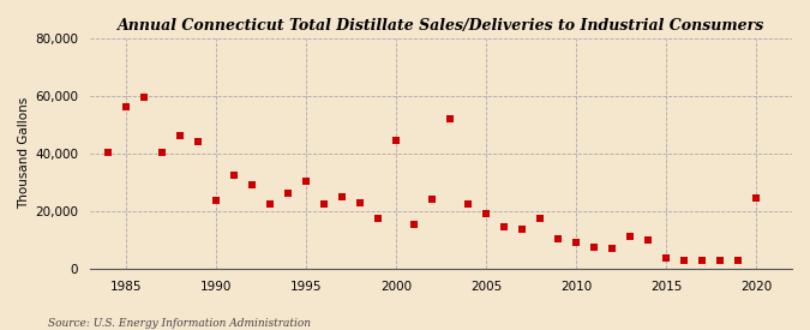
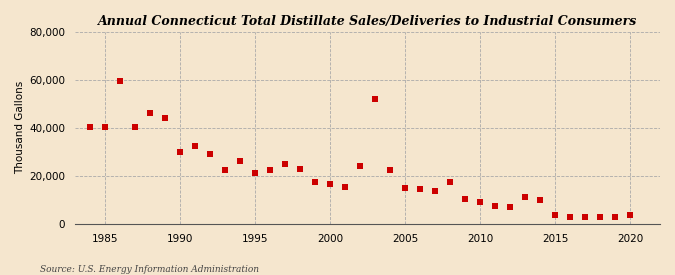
1985: 56,000 -> 40,500
1990: 23,500 -> 30,000
1995: 30,500 -> 21,000
2000: 44,500 -> 16,500
2005: 19,000 -> 15,000
2020: 24,500 -> 3,500
